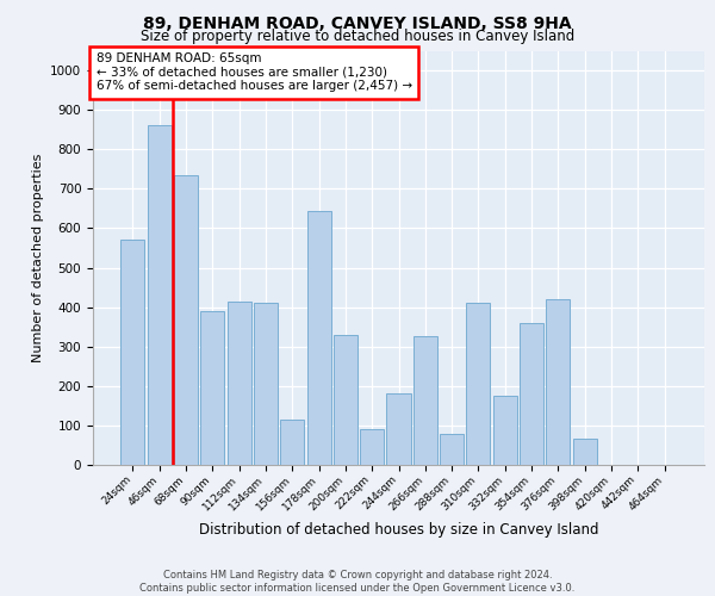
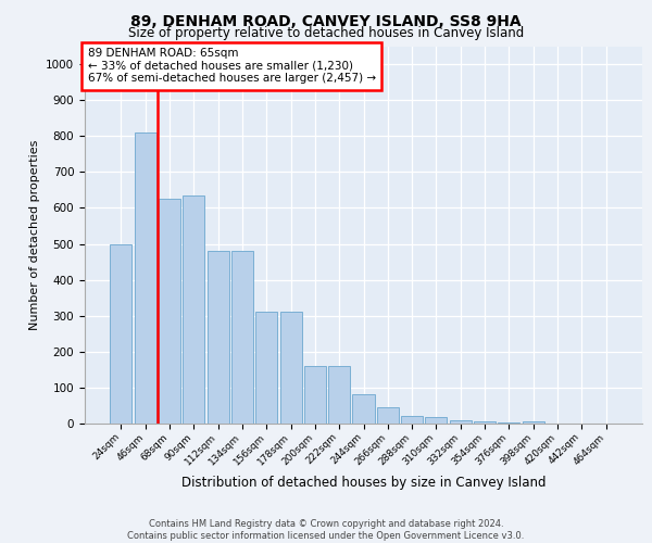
24sqm: 570 -> 500
46sqm: 860 -> 810
68sqm: 735 -> 625
90sqm: 390 -> 635
112sqm: 415 -> 480
134sqm: 410 -> 480
156sqm: 115 -> 310
178sqm: 645 -> 310
200sqm: 330 -> 160
222sqm: 90 -> 160
244sqm: 180 -> 82
266sqm: 325 -> 45
288sqm: 80 -> 22
310sqm: 410 -> 18
332sqm: 175 -> 10
354sqm: 360 -> 5
376sqm: 420 -> 2
398sqm: 65 -> 7
